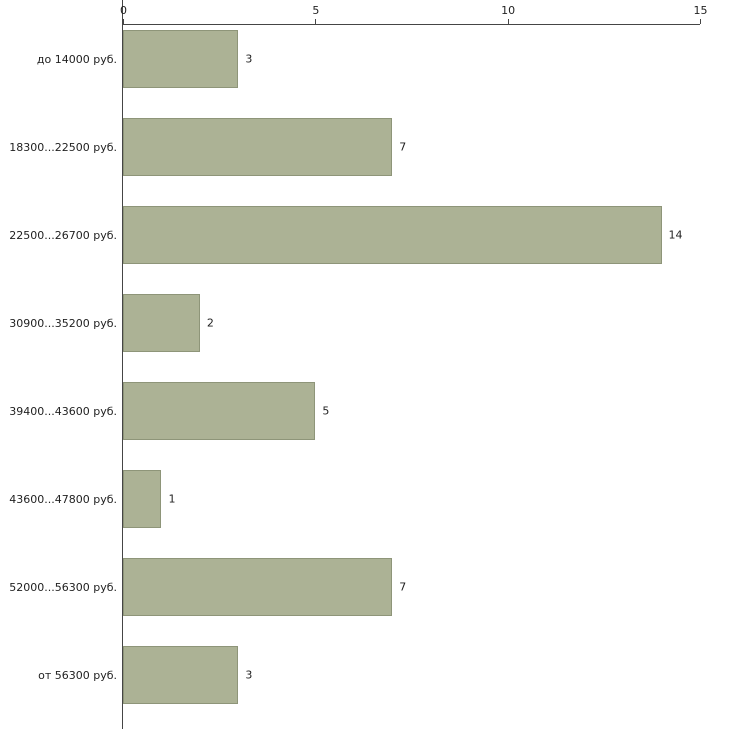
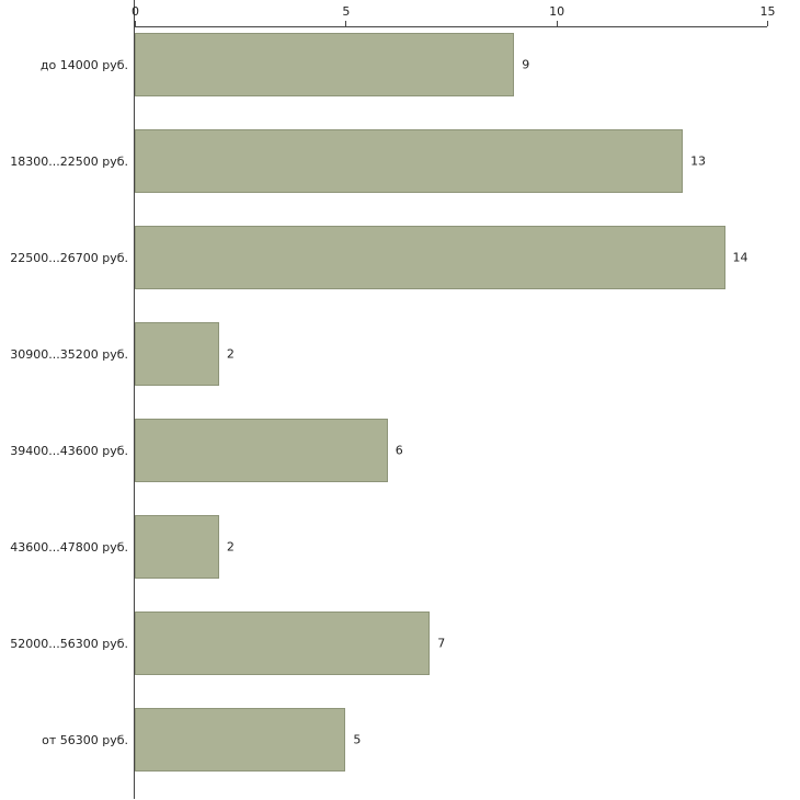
до 14000 руб.: 3 -> 9
18300...22500 руб.: 7 -> 13
39400...43600 руб.: 5 -> 6
43600...47800 руб.: 1 -> 2
от 56300 руб.: 3 -> 5
